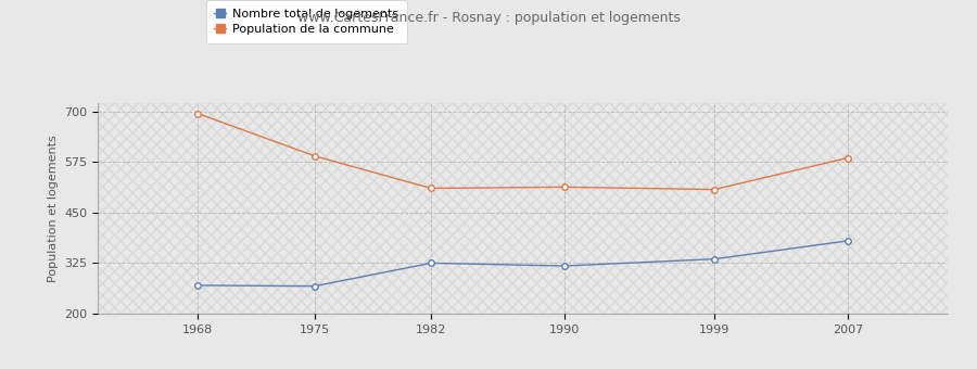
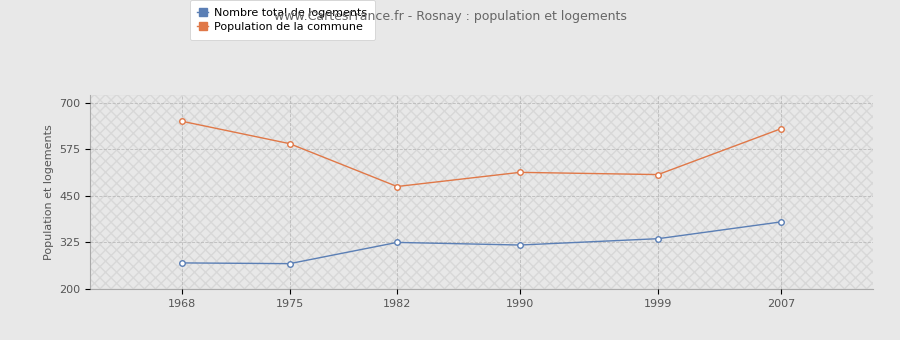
Population de la commune/1968: 695 -> 650
Population de la commune/1982: 510 -> 475
Population de la commune/2007: 585 -> 630
